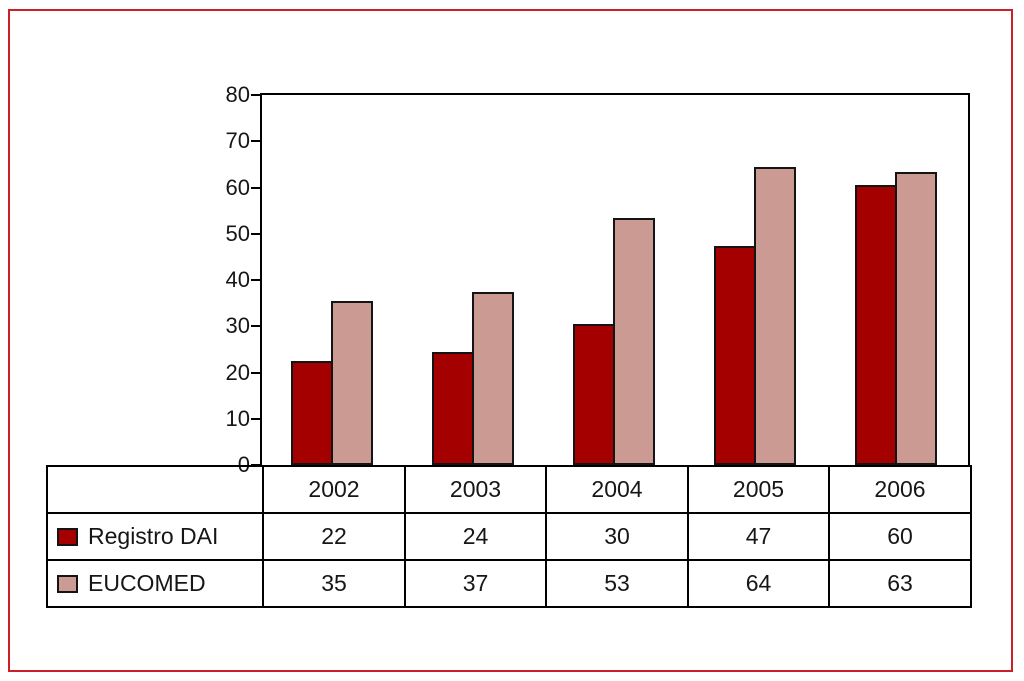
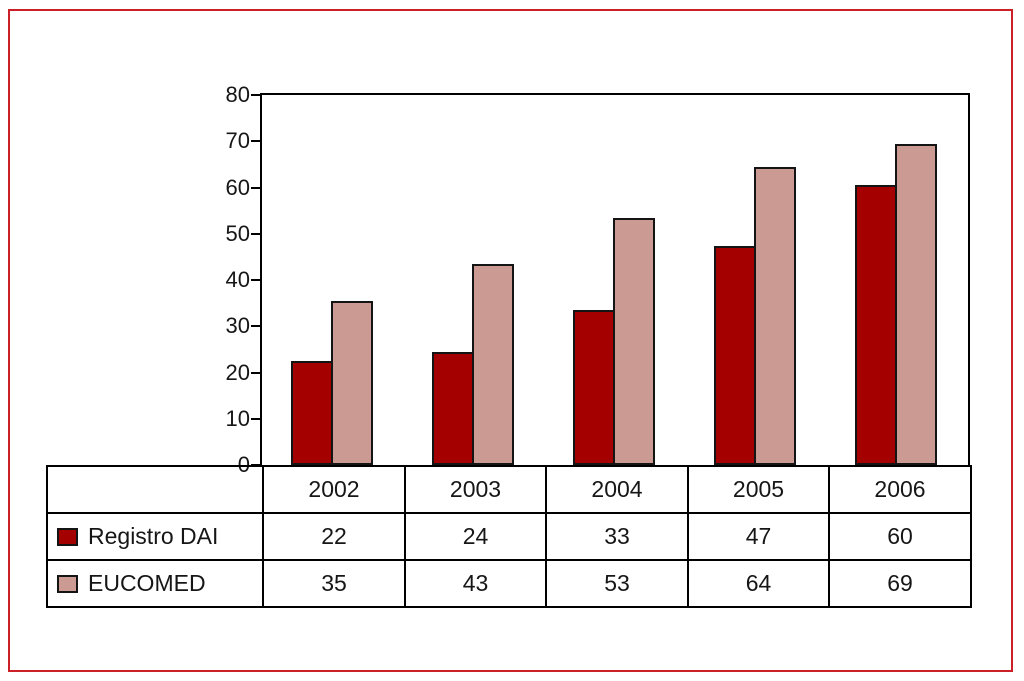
EUCOMED/2003: 37 -> 43
Registro DAI/2004: 30 -> 33
EUCOMED/2006: 63 -> 69
